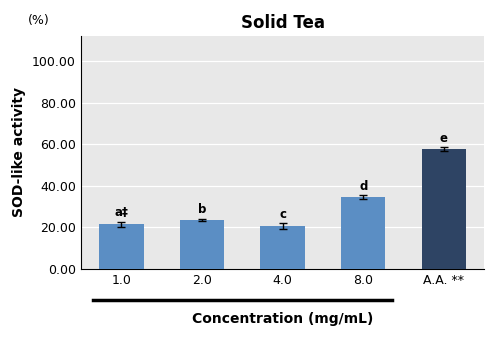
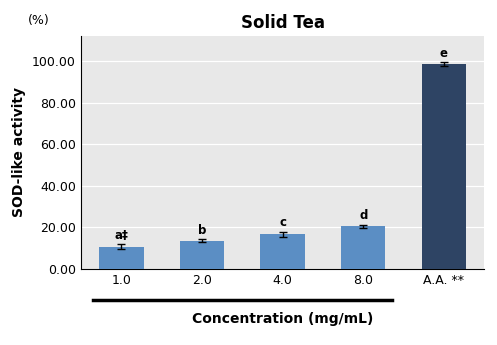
1.0: 21.5 -> 10.5
2.0: 23.5 -> 13.5
4.0: 20.5 -> 16.5
8.0: 34.5 -> 20.5
A.A. **: 57.5 -> 98.5
